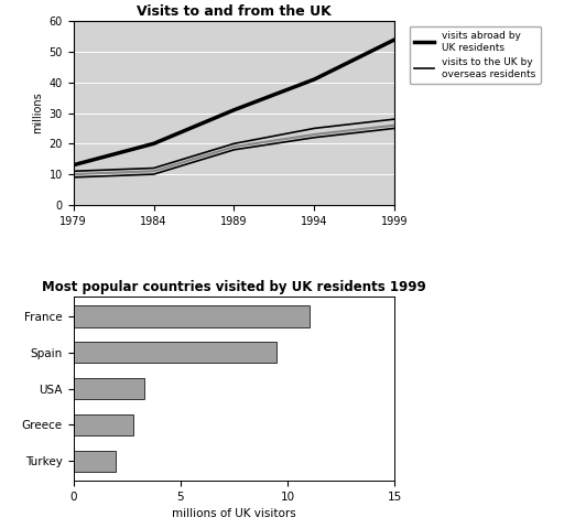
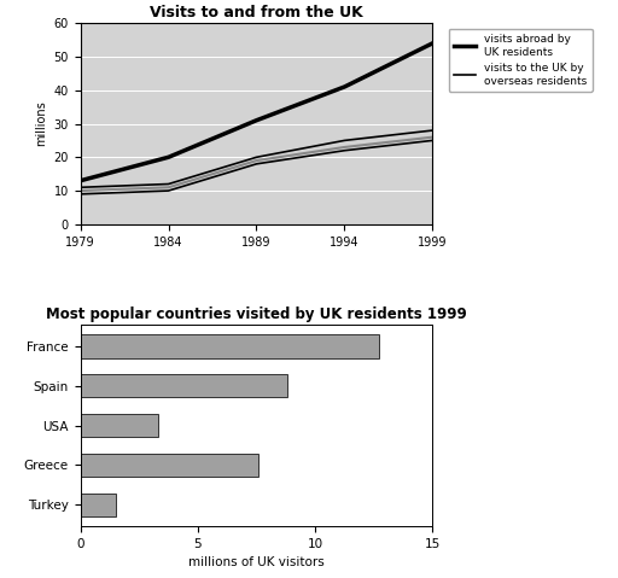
Most popular countries visited by UK residents 1999/France: 11.0 -> 12.7
Most popular countries visited by UK residents 1999/Spain: 9.5 -> 8.8
Most popular countries visited by UK residents 1999/Greece: 2.8 -> 7.6
Most popular countries visited by UK residents 1999/Turkey: 2.0 -> 1.5
